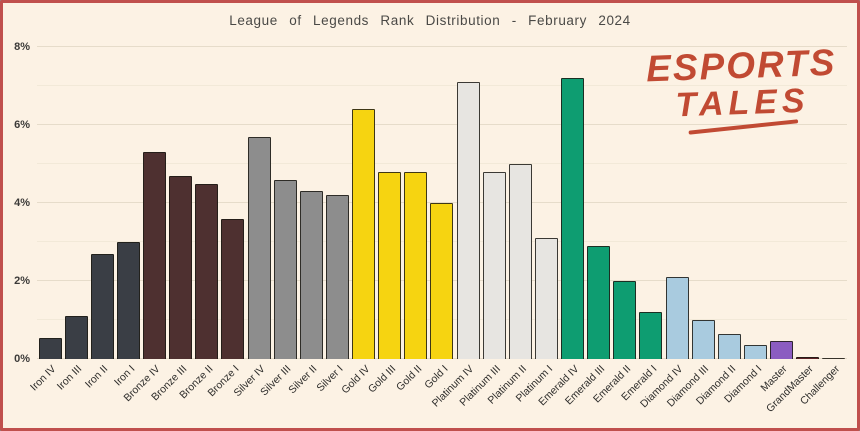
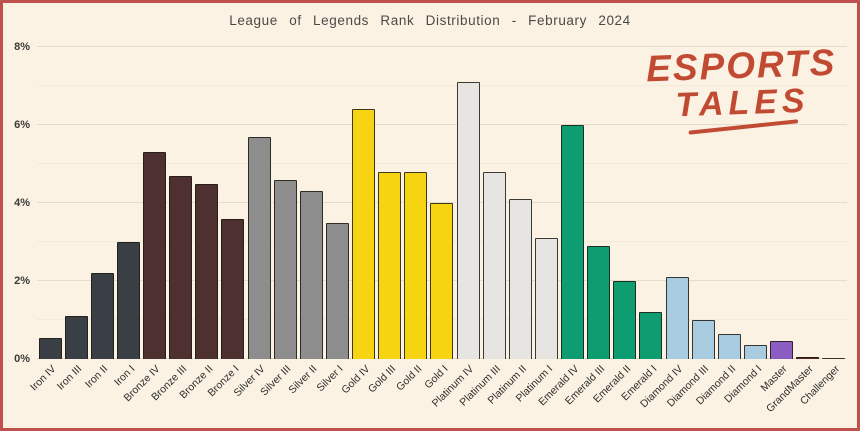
Iron II: 2.7% -> 2.2%
Silver I: 4.2% -> 3.5%
Platinum II: 5.0% -> 4.1%
Emerald IV: 7.2% -> 6.0%
